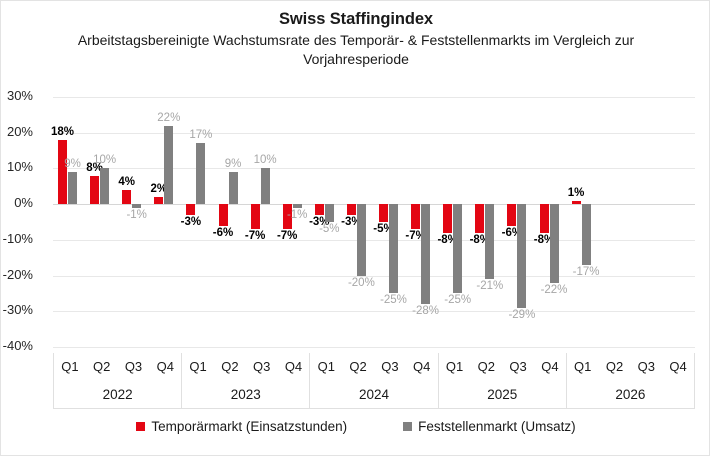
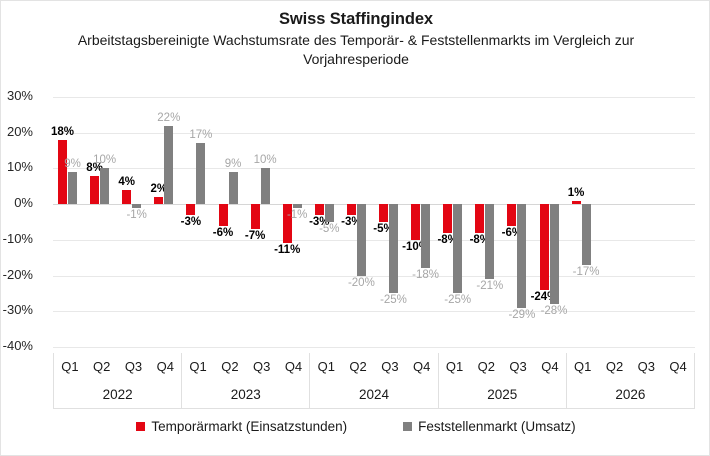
Temporärmarkt (Einsatzstunden)/Q4 2023: -7% -> -11%
Temporärmarkt (Einsatzstunden)/Q4 2024: -7% -> -10%
Feststellenmarkt (Umsatz)/Q4 2024: -28% -> -18%
Temporärmarkt (Einsatzstunden)/Q4 2025: -8% -> -24%
Feststellenmarkt (Umsatz)/Q4 2025: -22% -> -28%
